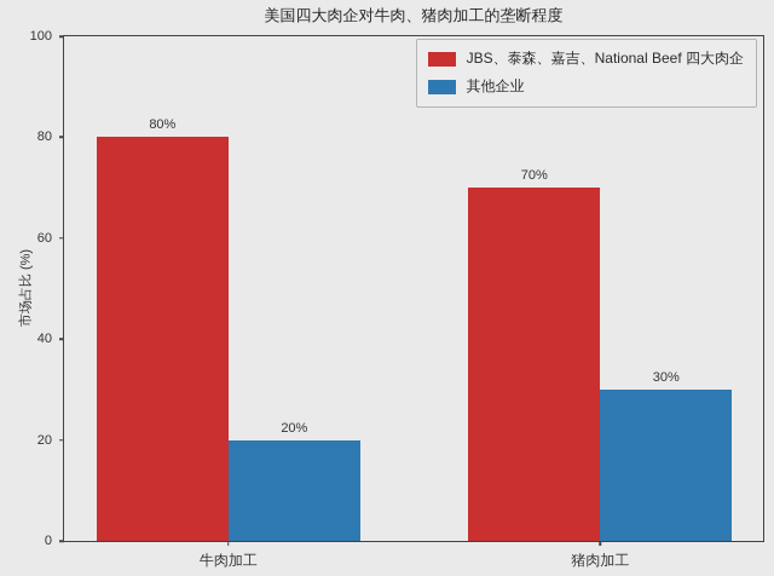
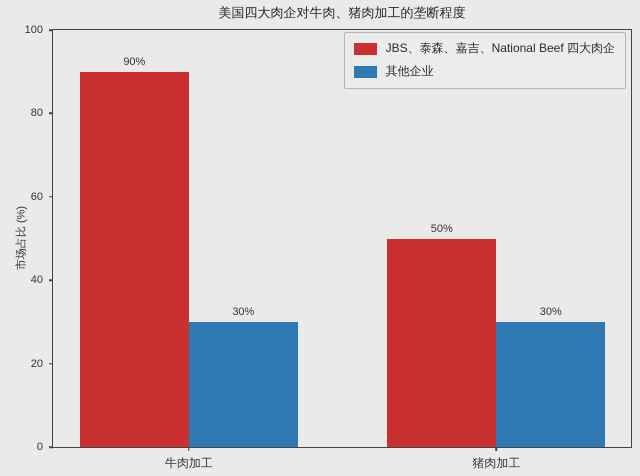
JBS、泰森、嘉吉、National Beef 四大肉企/牛肉加工: 80% -> 90%
其他企业/牛肉加工: 20% -> 30%
JBS、泰森、嘉吉、National Beef 四大肉企/猪肉加工: 70% -> 50%
